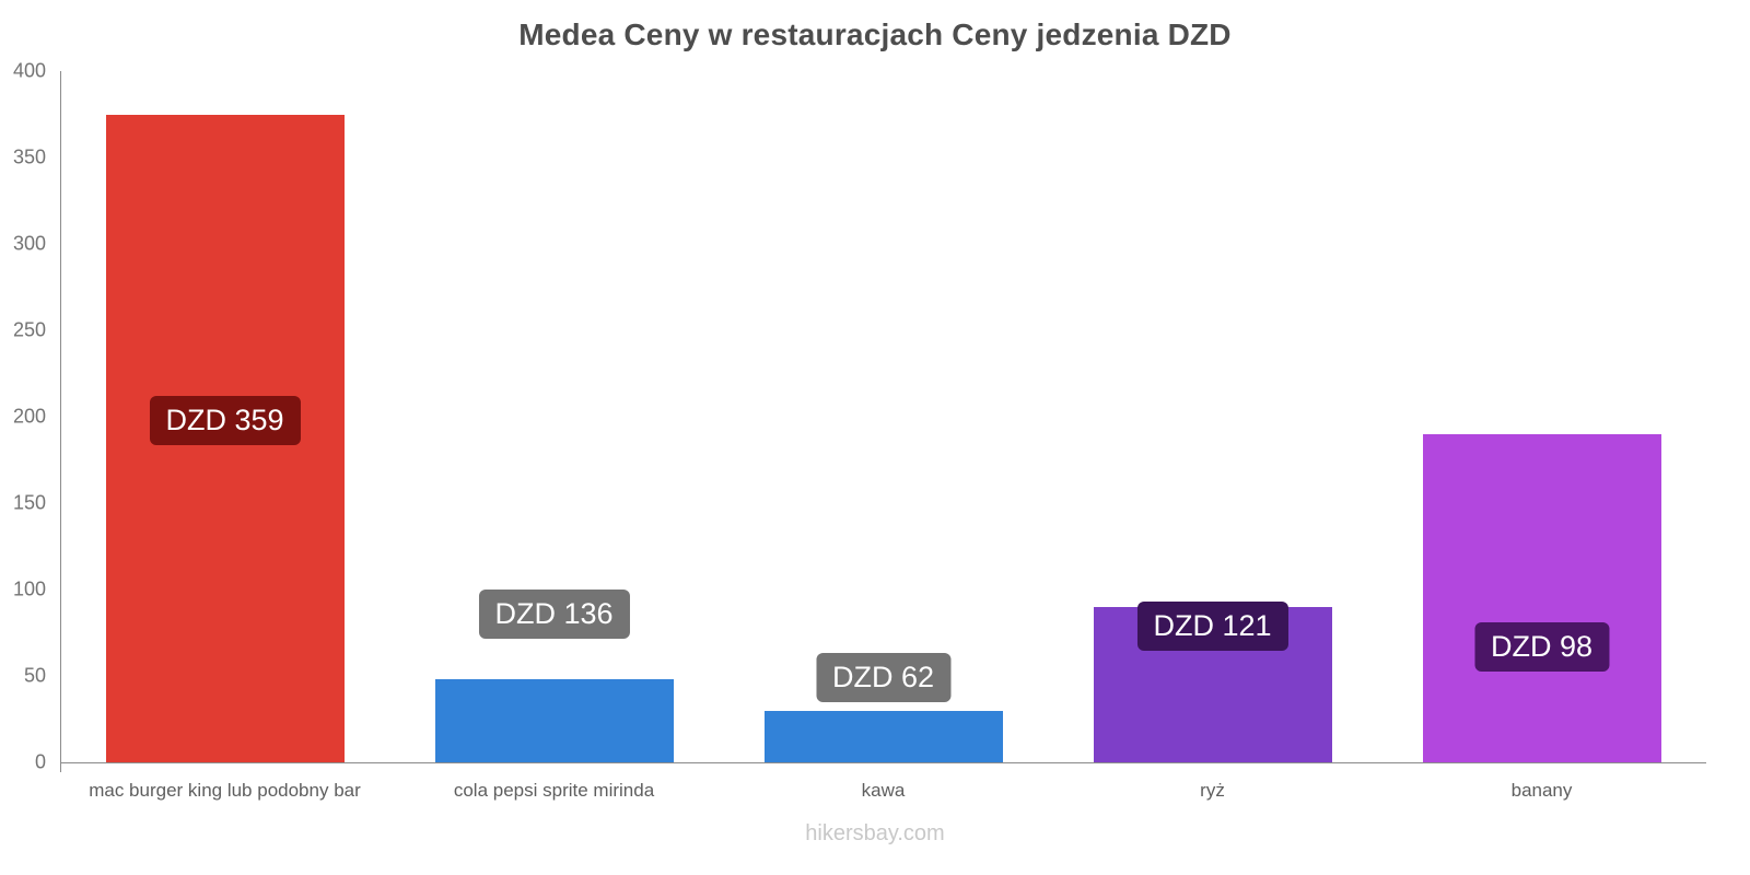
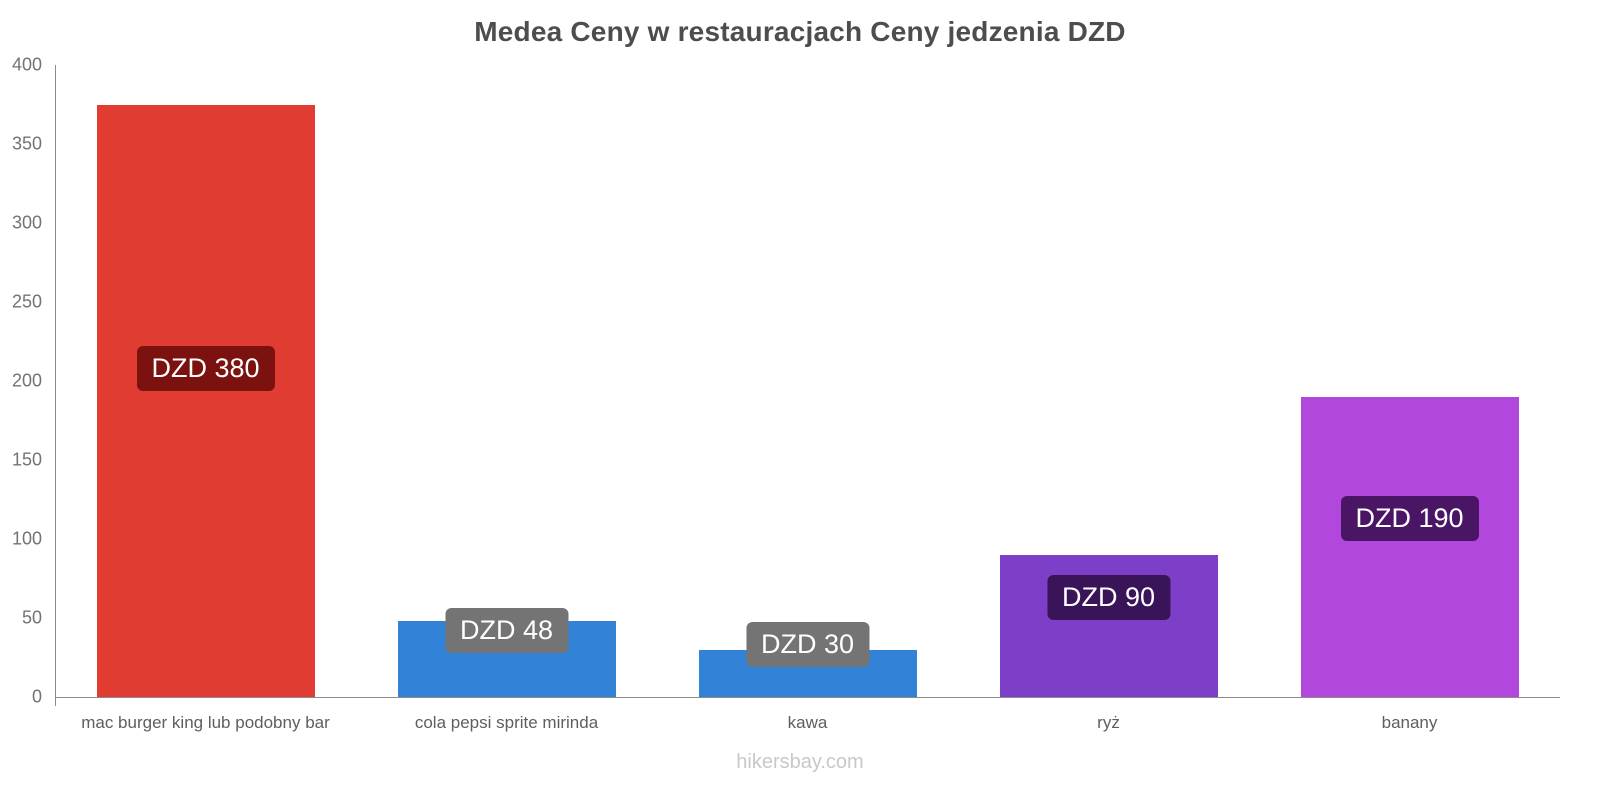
mac burger king lub podobny bar: 359 -> 380
cola pepsi sprite mirinda: 136 -> 48
kawa: 62 -> 30
ryż: 121 -> 90
banany: 98 -> 190
